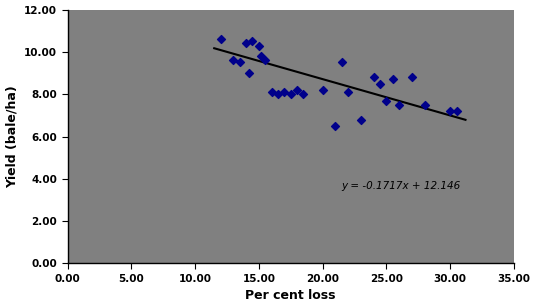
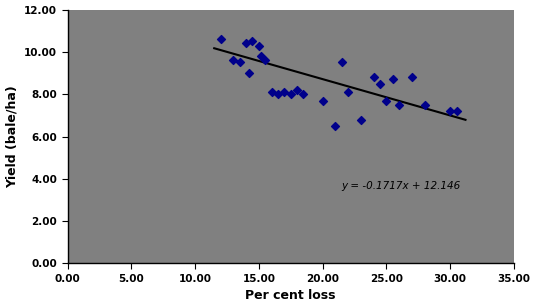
20.00: 8.2 -> 7.7
